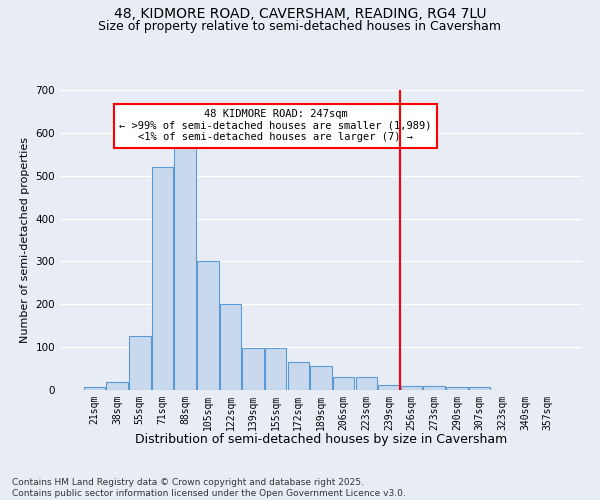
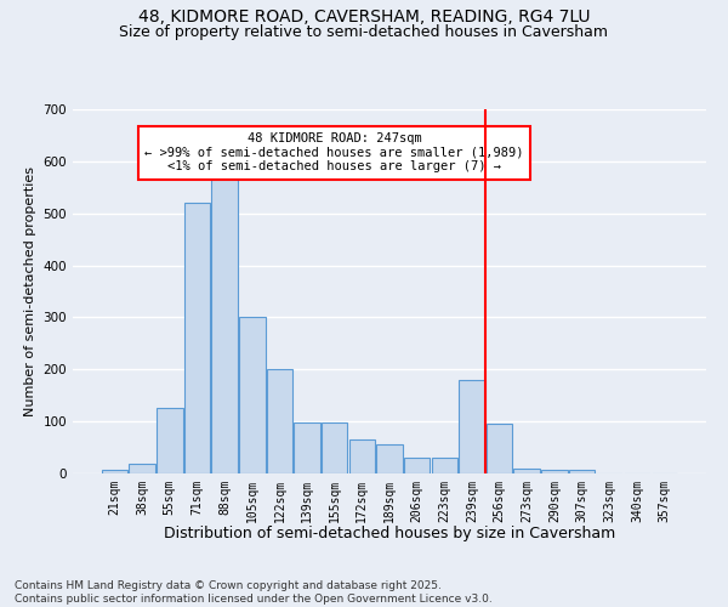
239sqm: 12 -> 180
256sqm: 10 -> 95
